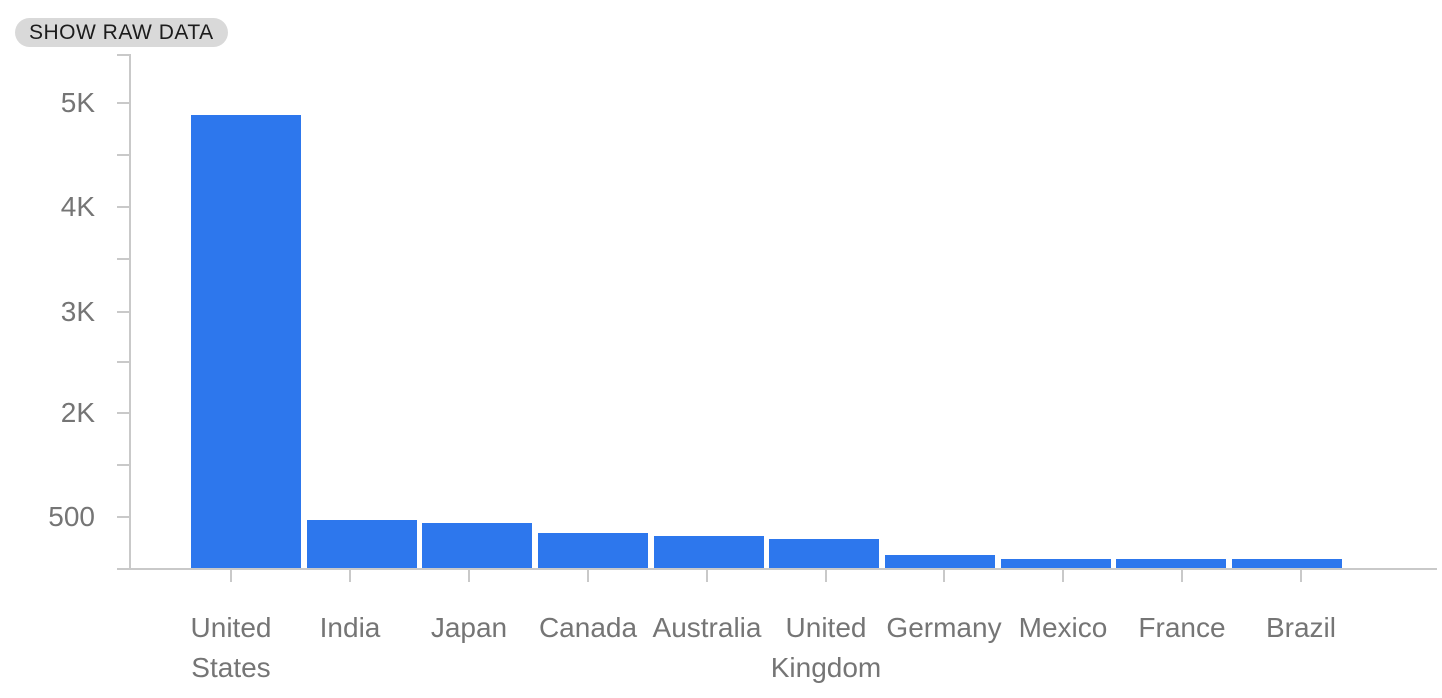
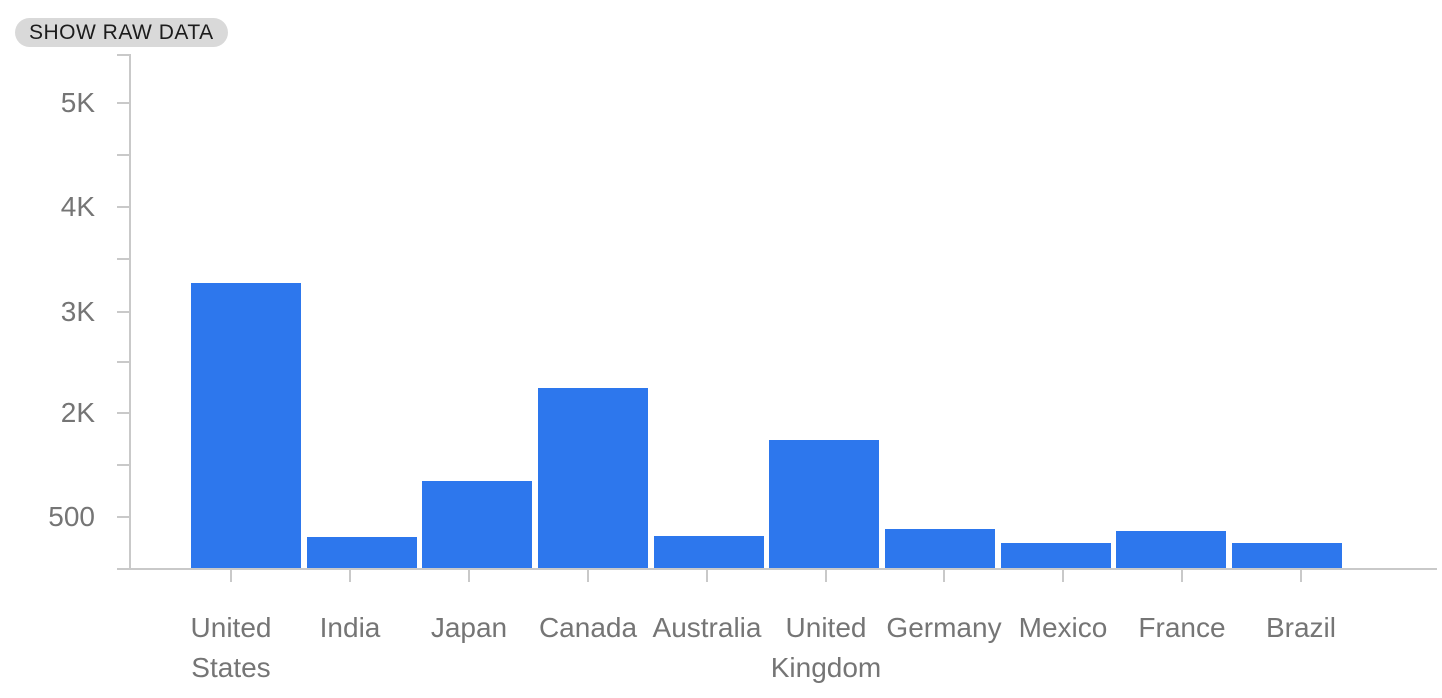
United States: 4.87K -> 3.06K
India: 0.52K -> 0.33K
Japan: 0.48K -> 0.94K
Canada: 0.38K -> 1.94K
United Kingdom: 0.31K -> 1.38K
Germany: 0.14K -> 0.42K
Mexico: 0.10K -> 0.27K
France: 0.10K -> 0.40K
Brazil: 0.10K -> 0.27K
